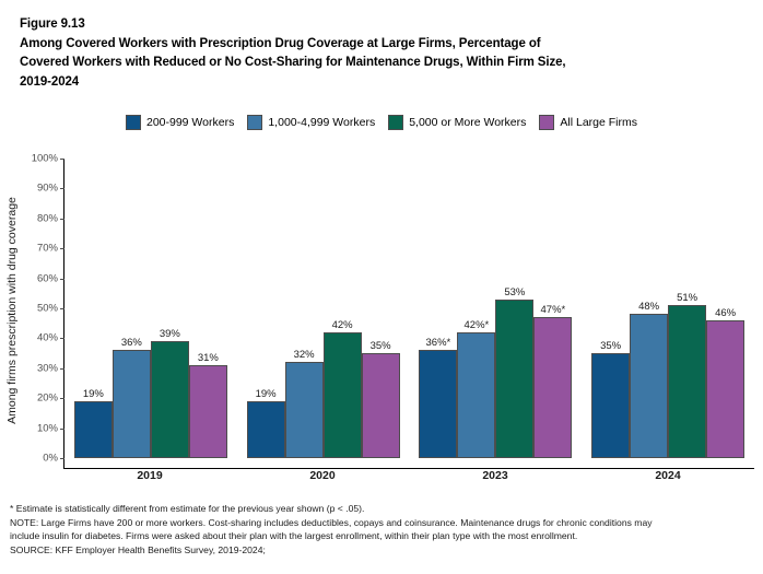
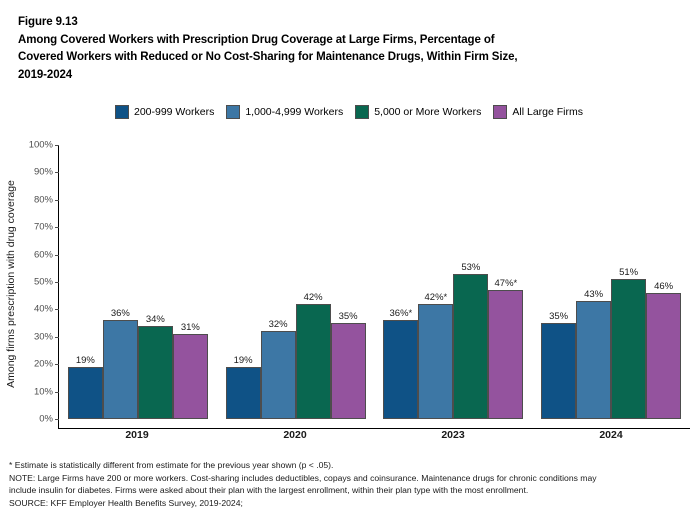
5,000 or More Workers/2019: 39% -> 34%
1,000-4,999 Workers/2024: 48% -> 43%
